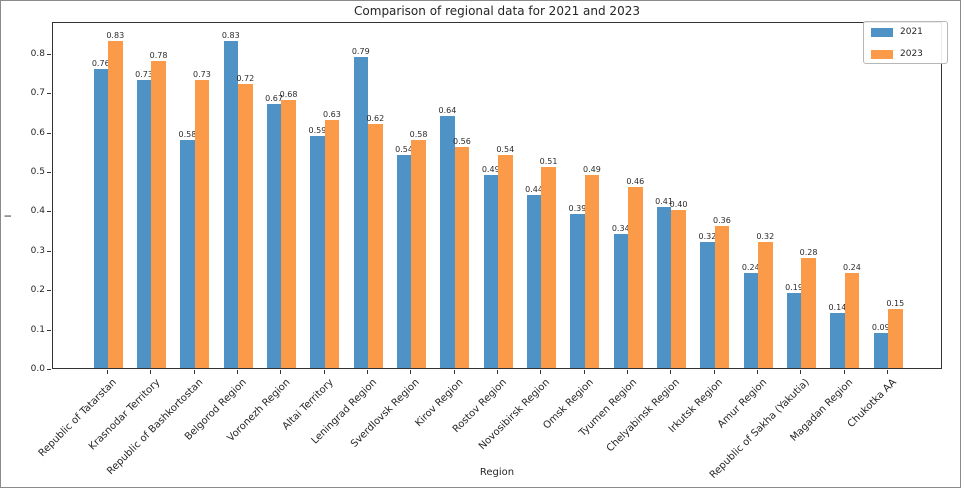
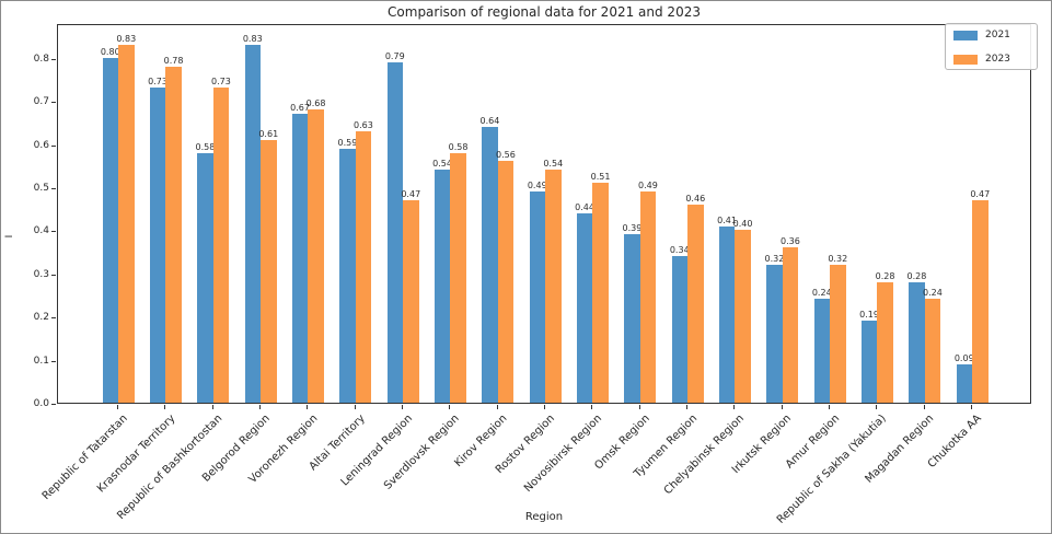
2021/Republic of Tatarstan: 0.76 -> 0.80
2023/Belgorod Region: 0.72 -> 0.61
2023/Leningrad Region: 0.62 -> 0.47
2021/Magadan Region: 0.14 -> 0.28
2023/Chukotka AA: 0.15 -> 0.47
